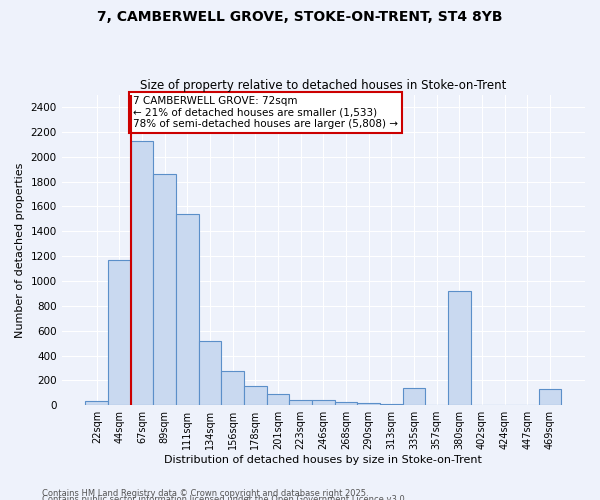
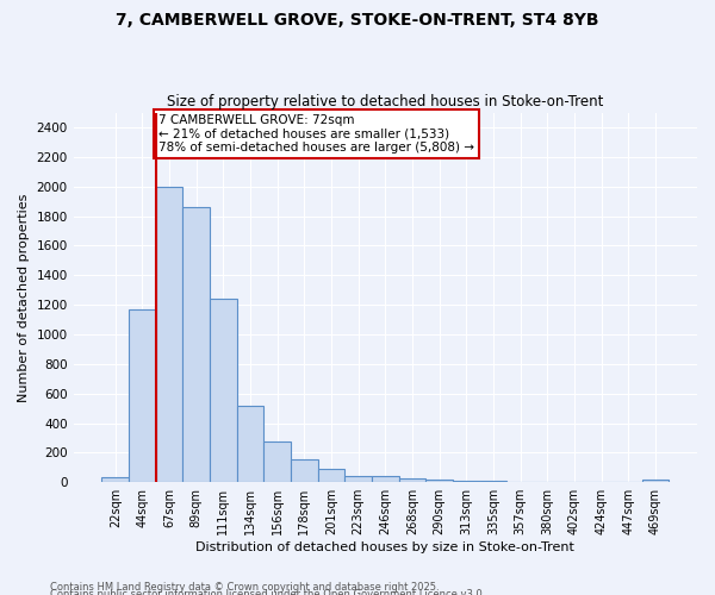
67sqm: 2130 -> 2000
111sqm: 1540 -> 1240
335sqm: 140 -> 10
380sqm: 920 -> 0
469sqm: 130 -> 20
